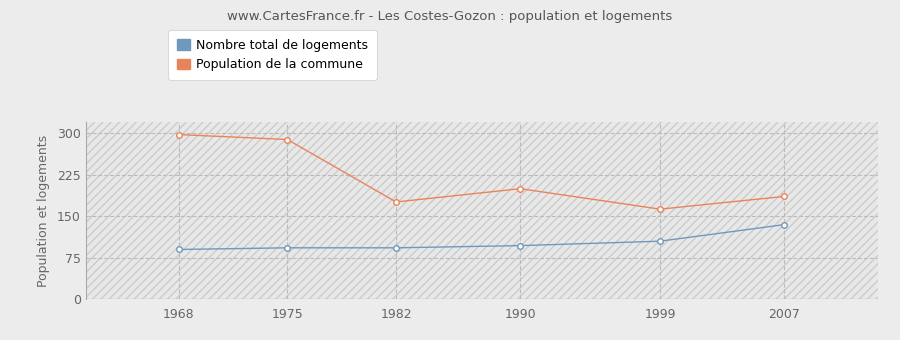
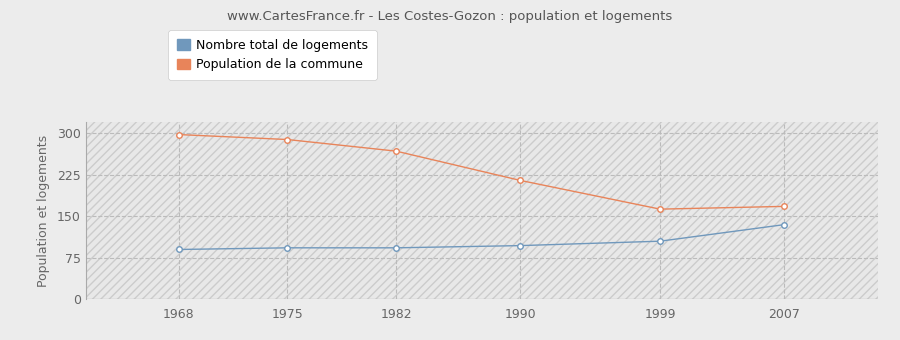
Population de la commune/1982: 176 -> 268
Population de la commune/1990: 200 -> 215
Population de la commune/2007: 186 -> 168
